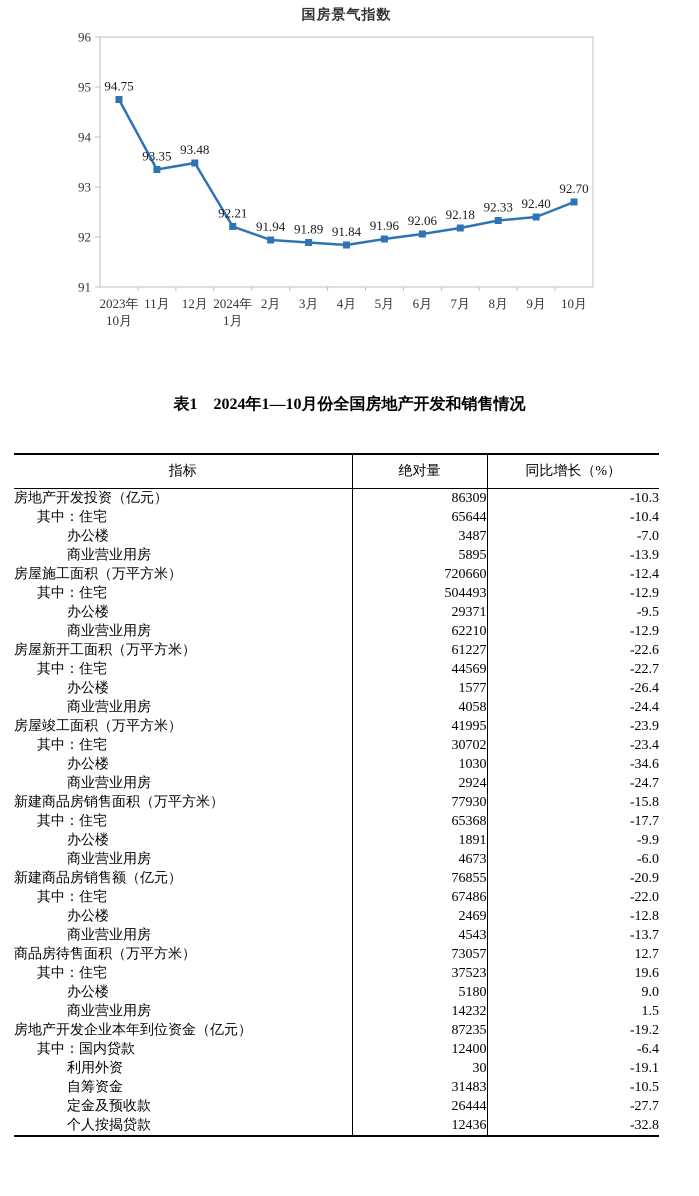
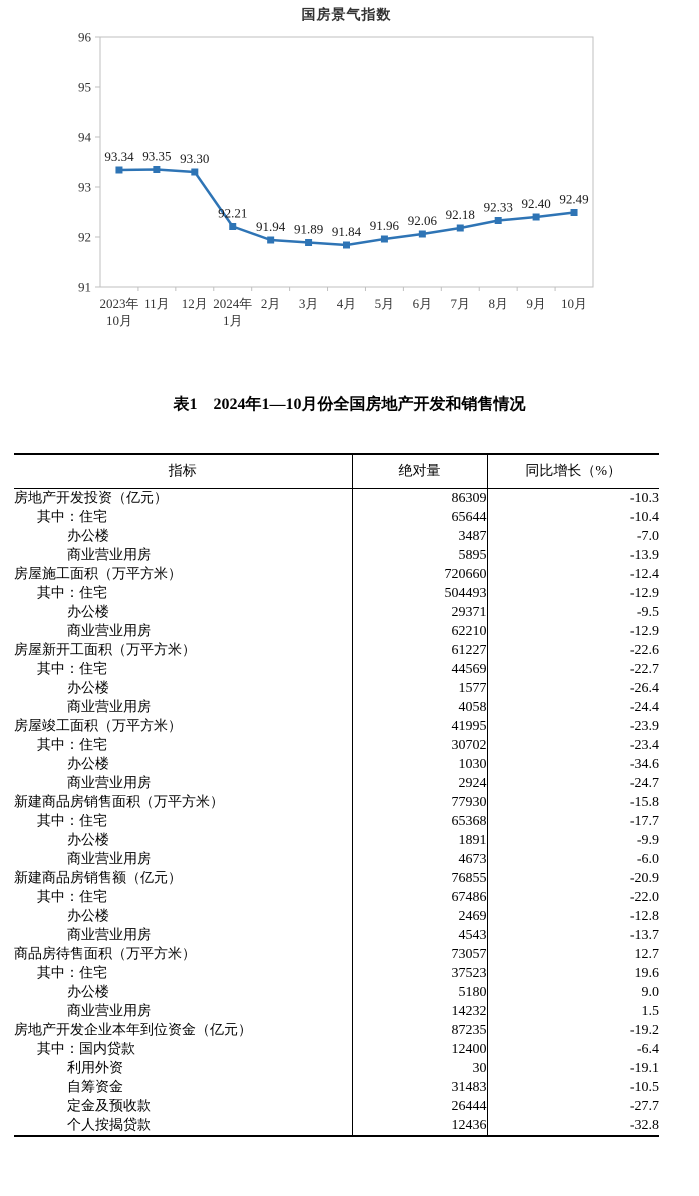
2023年 10月: 94.75 -> 93.34
12月: 93.48 -> 93.30
10月: 92.70 -> 92.49
